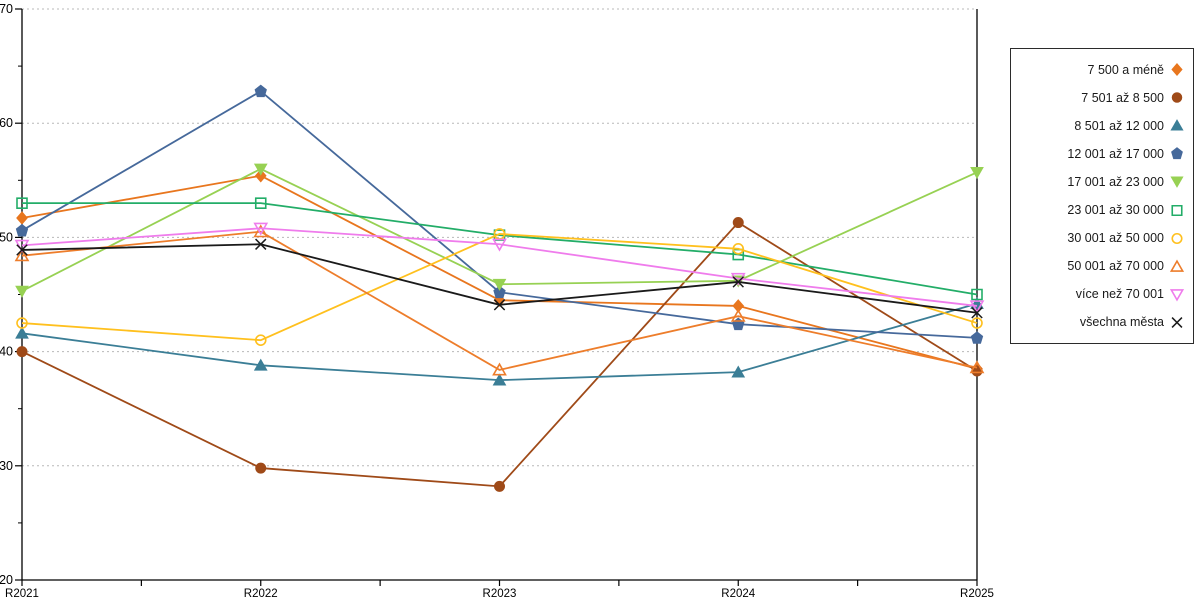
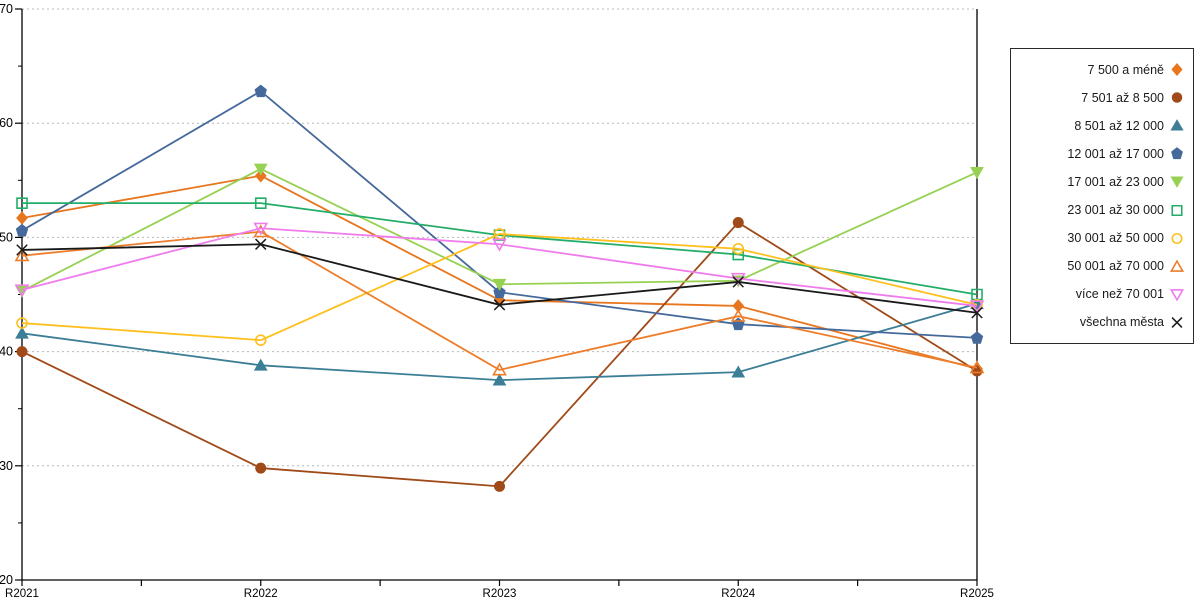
více než 70 001/R2021: 49.3 -> 45.4
30 001 až 50 000/R2025: 42.5 -> 44.1
